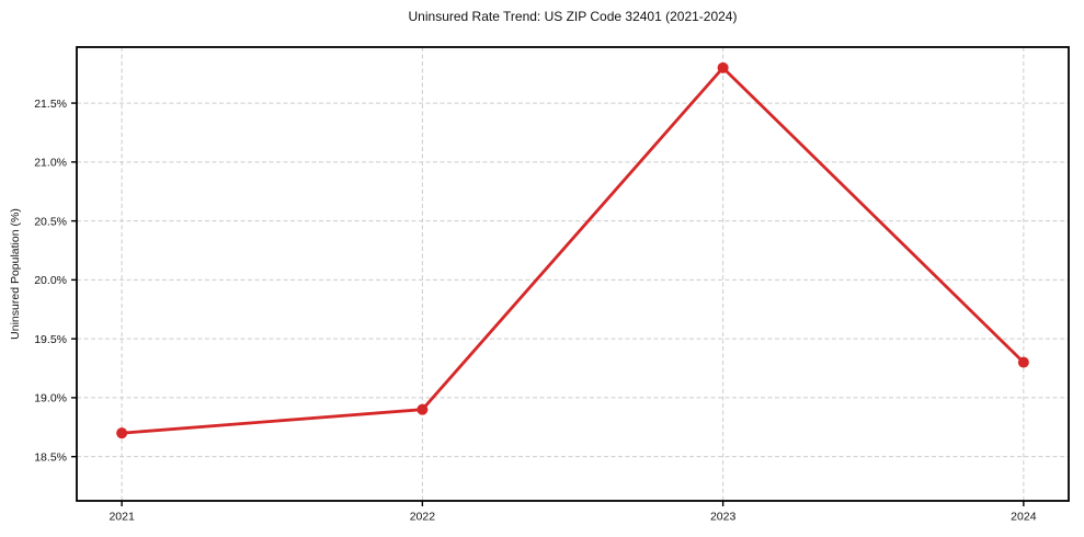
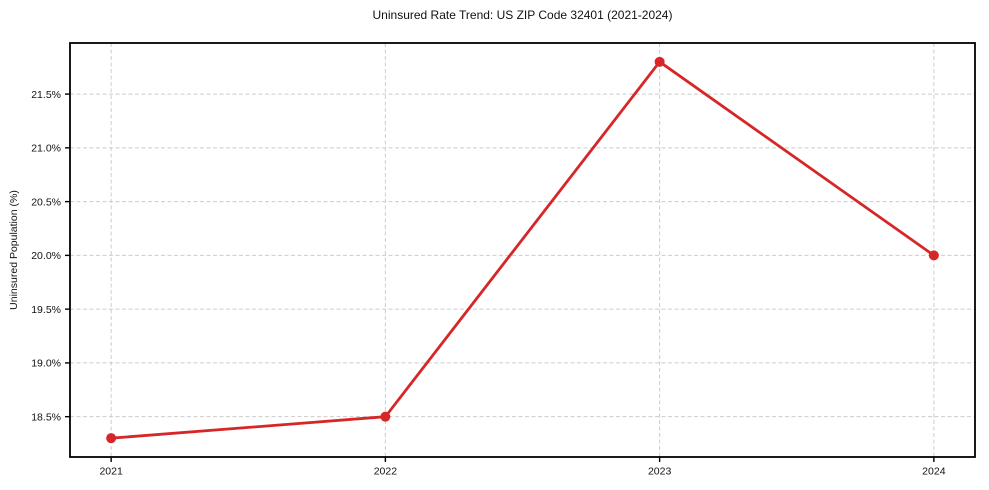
2021: 18.7% -> 18.3%
2022: 18.9% -> 18.5%
2024: 19.3% -> 20.0%
